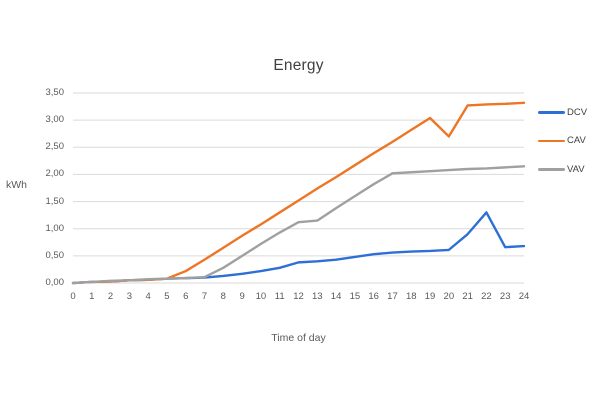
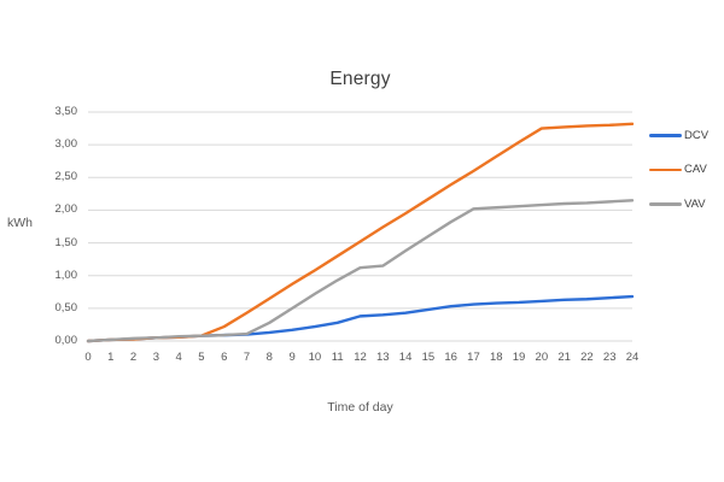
CAV/20: 2,7 -> 3,2
DCV/21: 0,9 -> 0,6
DCV/22: 1,3 -> 0,6
